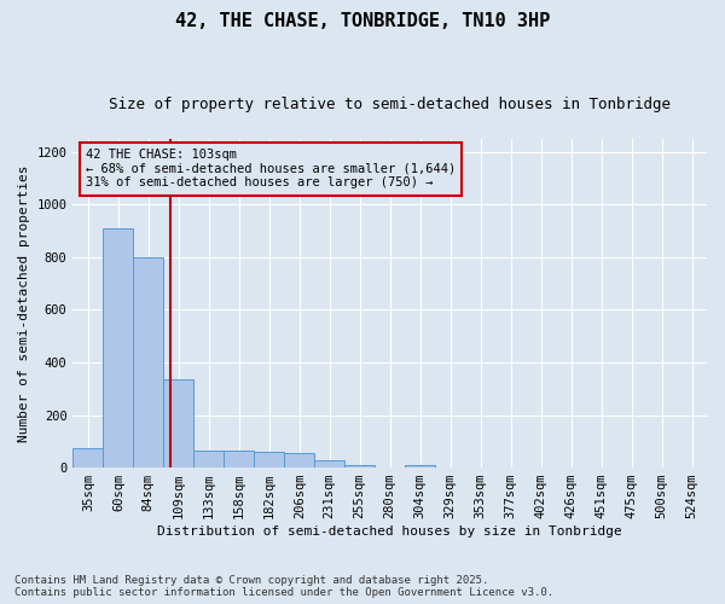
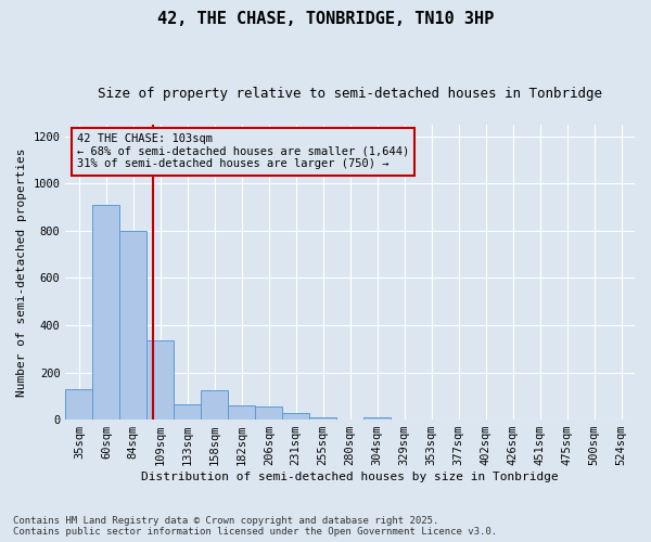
35sqm: 75 -> 130
158sqm: 65 -> 125
